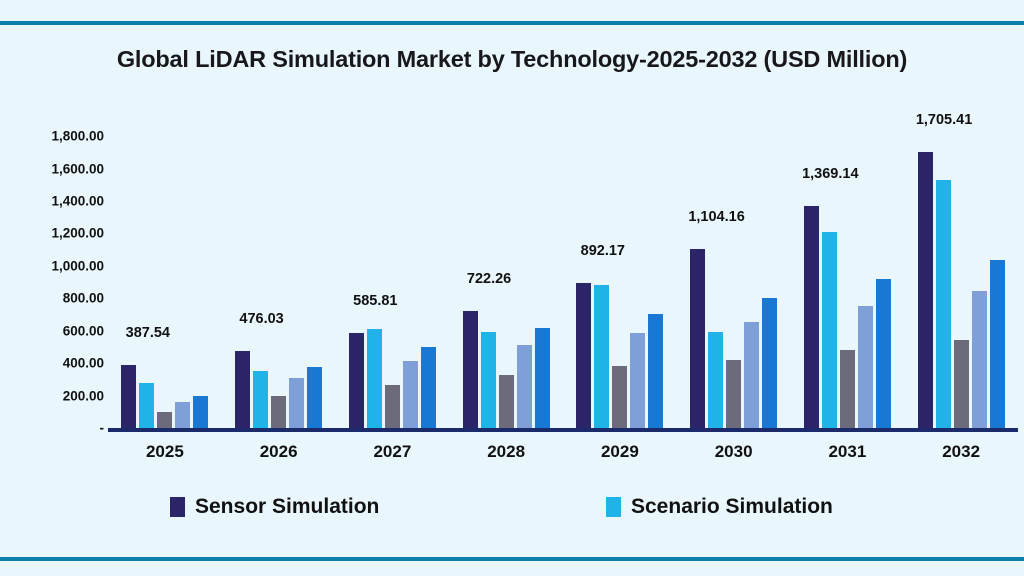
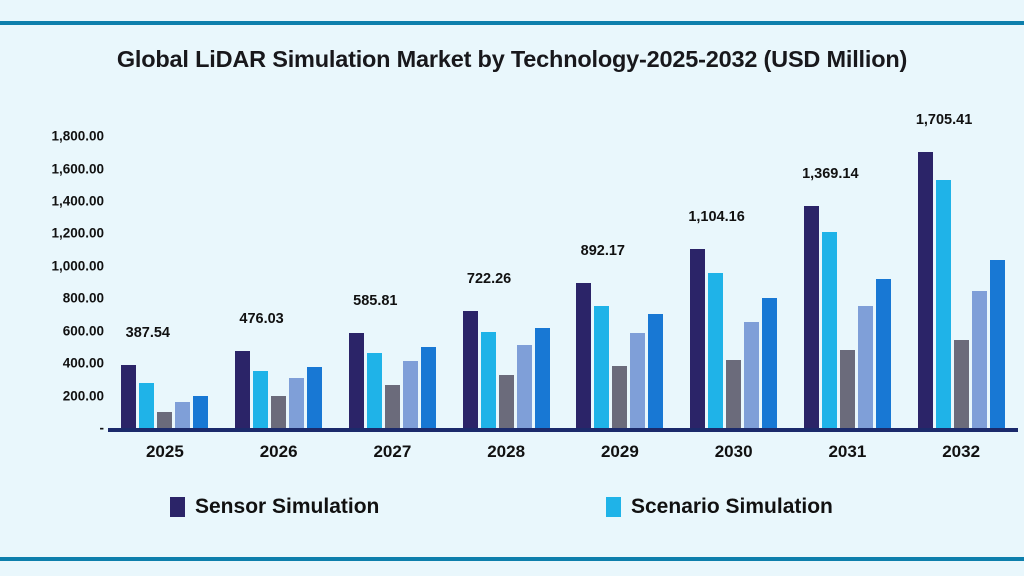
Scenario Simulation/2027: 610 -> 460
Scenario Simulation/2029: 880 -> 750
Scenario Simulation/2030: 590 -> 960
